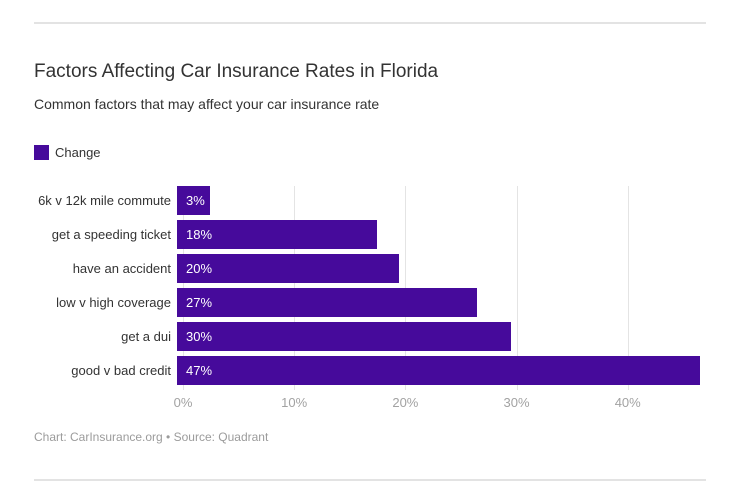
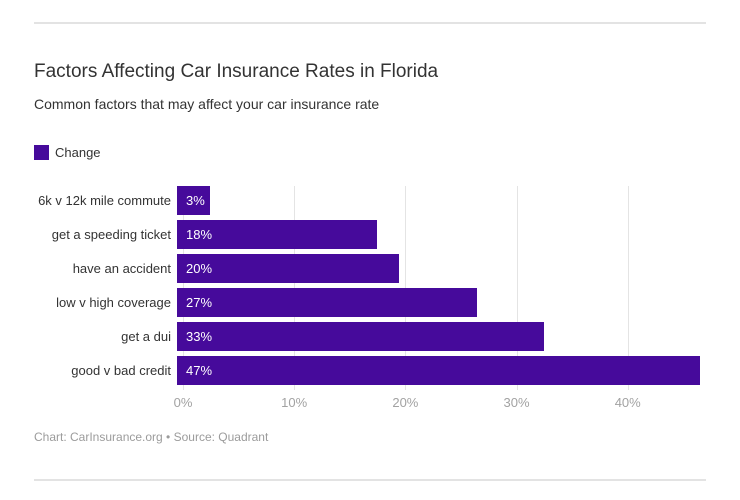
get a dui: 30% -> 33%
